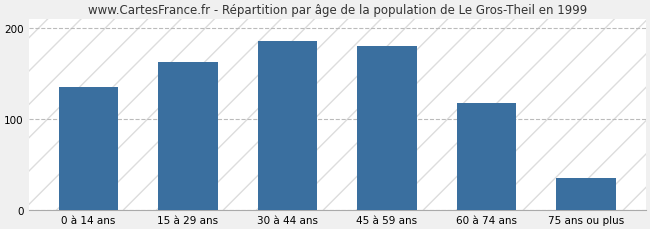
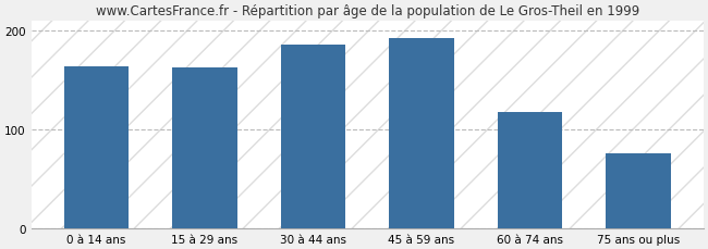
0 à 14 ans: 135 -> 164
45 à 59 ans: 180 -> 192
75 ans ou plus: 35 -> 76
